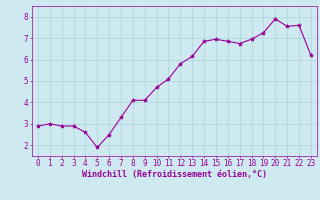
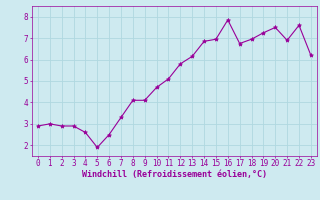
16: 6.85 -> 7.85
20: 7.90 -> 7.50
21: 7.55 -> 6.90
